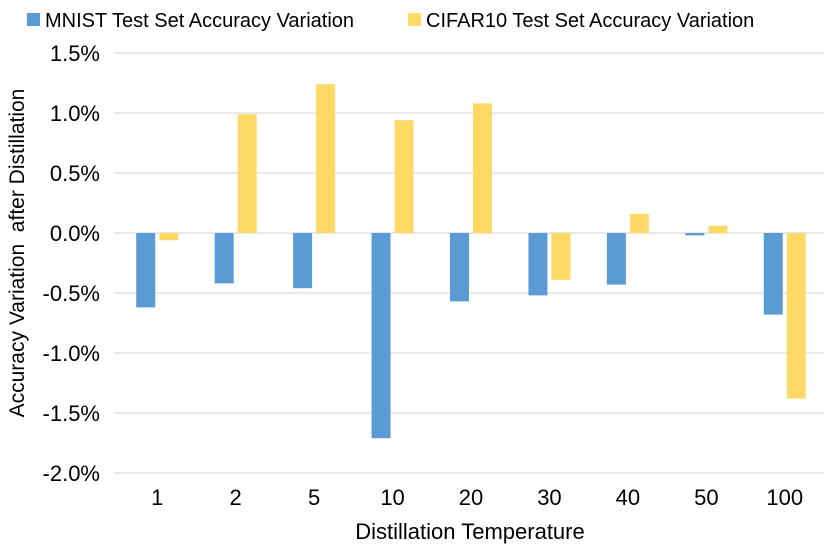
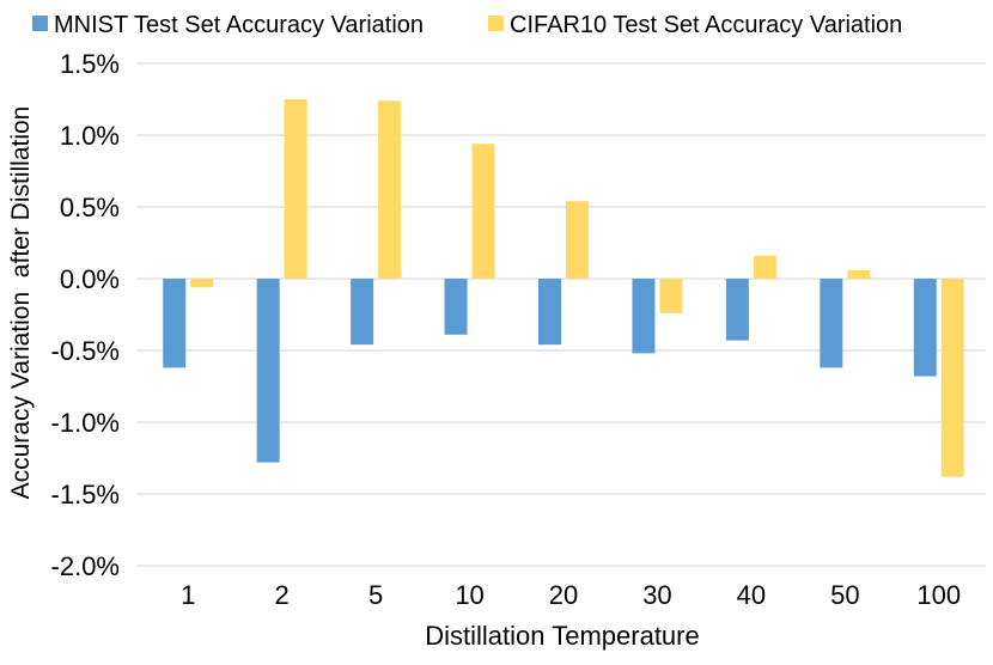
MNIST Test Set Accuracy Variation/2: -0.42% -> -1.28%
CIFAR10 Test Set Accuracy Variation/2: 0.99% -> 1.25%
MNIST Test Set Accuracy Variation/10: -1.71% -> -0.39%
MNIST Test Set Accuracy Variation/20: -0.57% -> -0.46%
CIFAR10 Test Set Accuracy Variation/20: 1.08% -> 0.54%
CIFAR10 Test Set Accuracy Variation/30: -0.39% -> -0.24%
MNIST Test Set Accuracy Variation/50: -0.02% -> -0.62%
